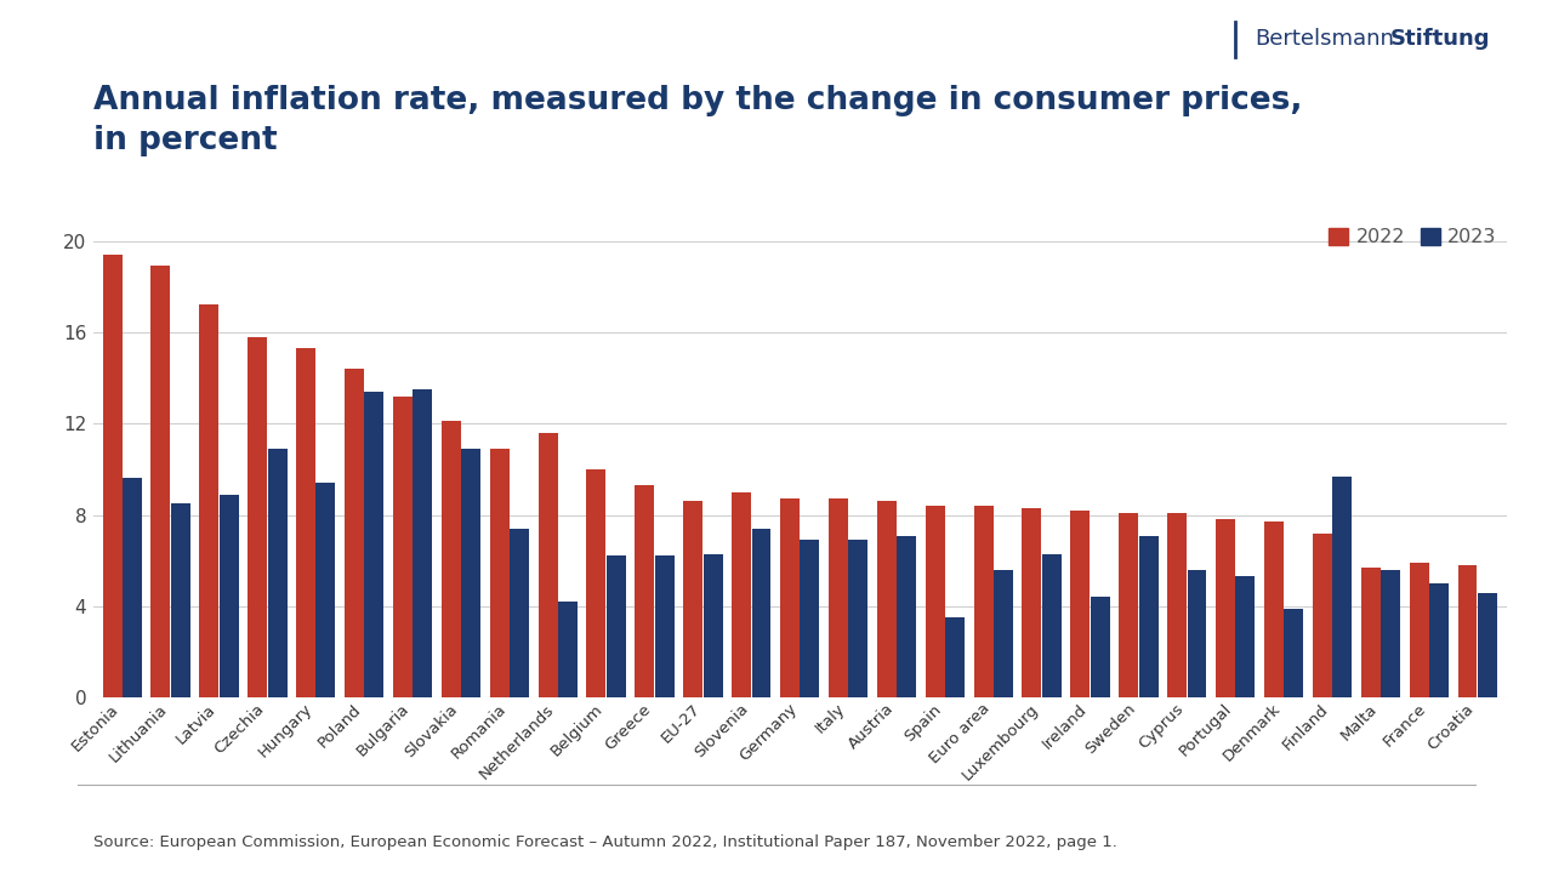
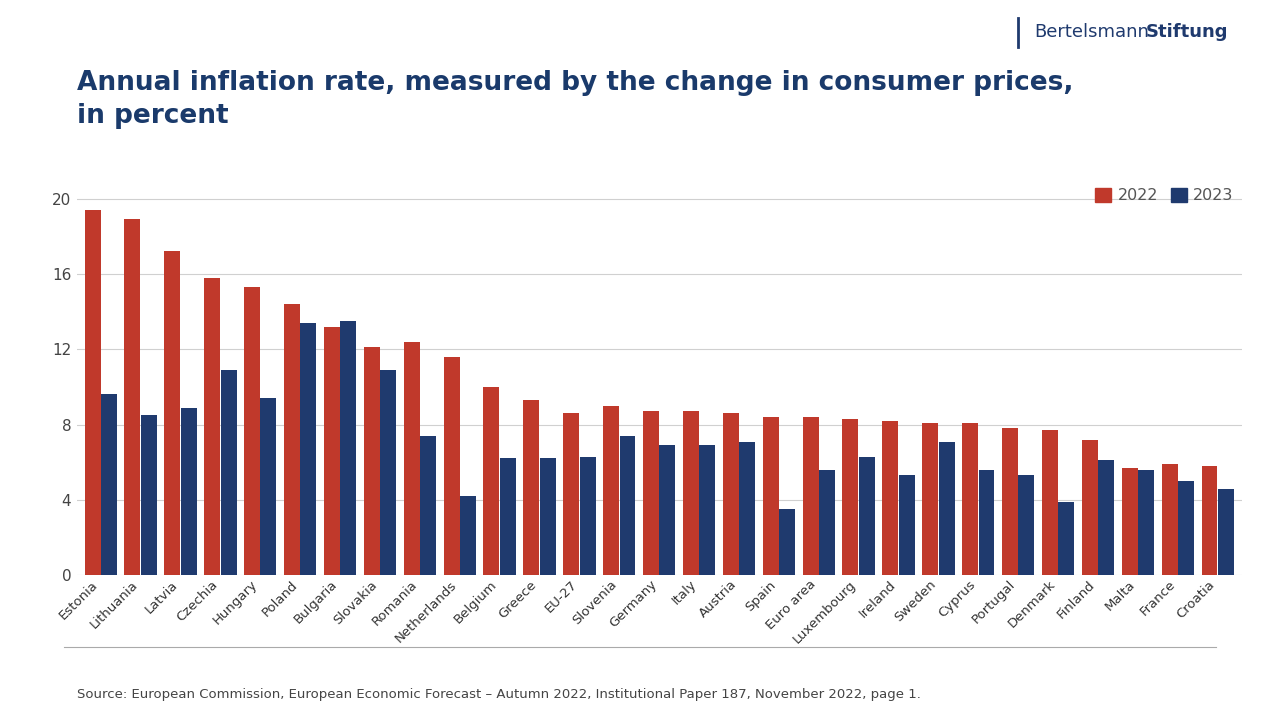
2022/Romania: 10.9 -> 12.4
2023/Ireland: 4.4 -> 5.3
2023/Finland: 9.7 -> 6.1
